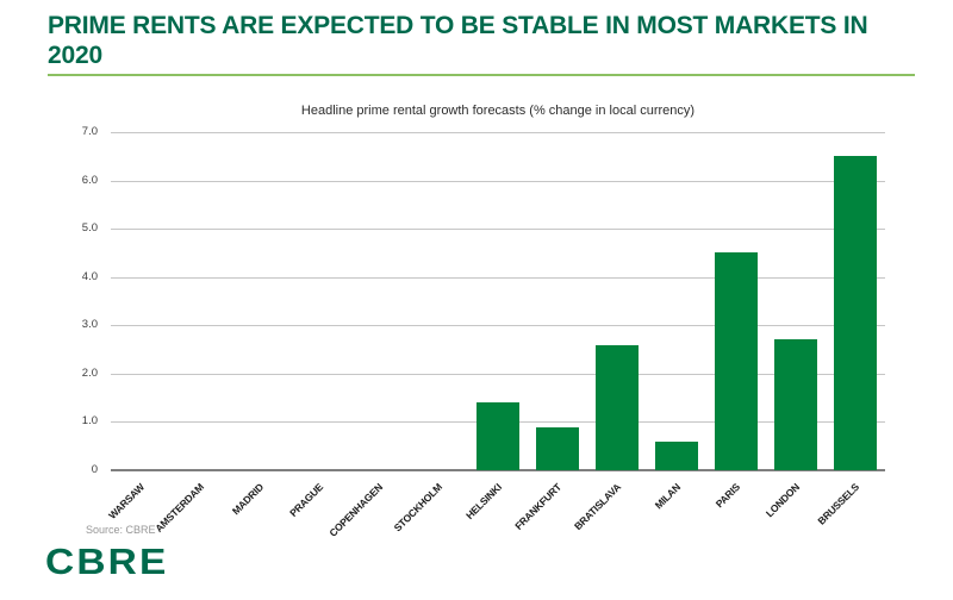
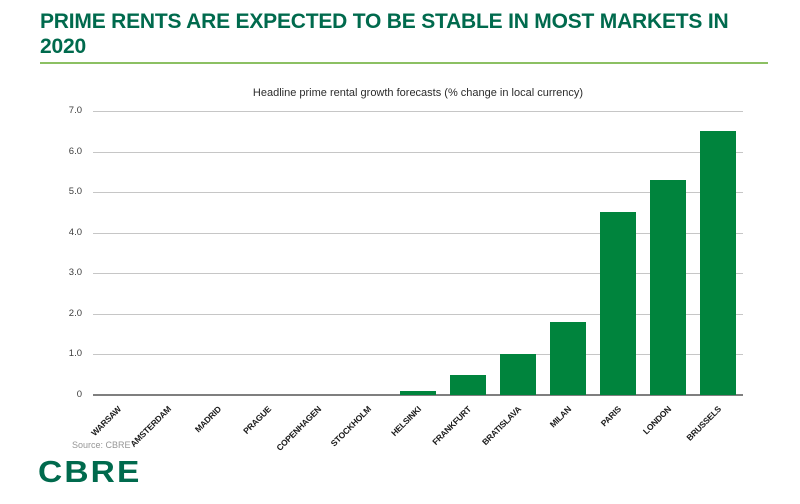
HELSINKI: 1.4 -> 0.1
FRANKFURT: 0.9 -> 0.5
BRATISLAVA: 2.6 -> 1.0
MILAN: 0.6 -> 1.8
LONDON: 2.7 -> 5.3
